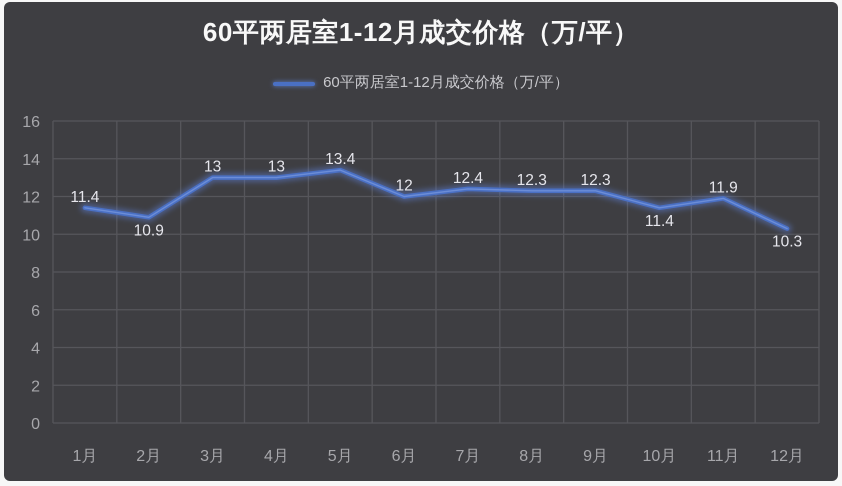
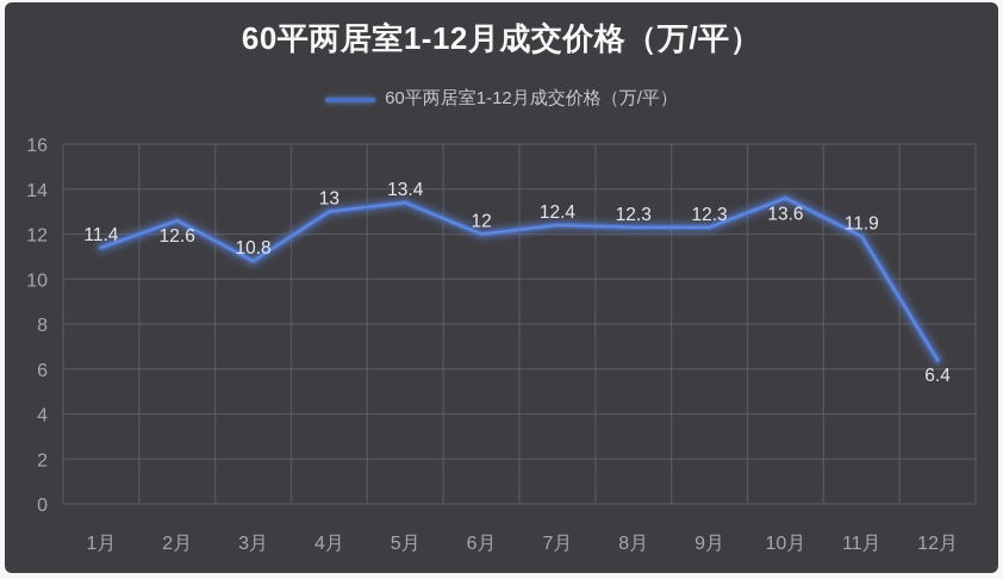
2月: 10.9 -> 12.6
3月: 13 -> 10.8
10月: 11.4 -> 13.6
12月: 10.3 -> 6.4
